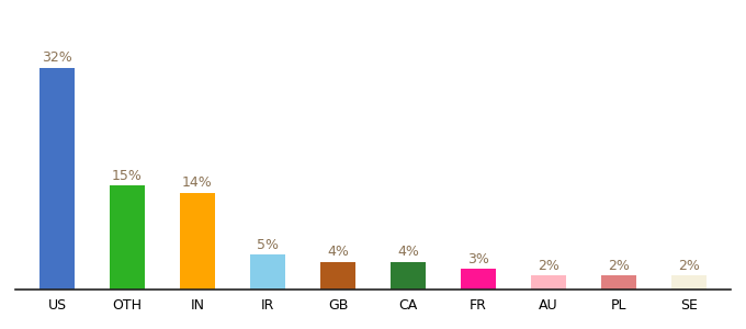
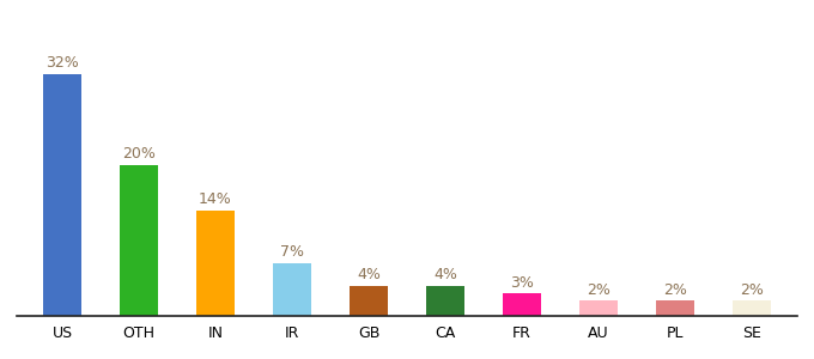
OTH: 15% -> 20%
IR: 5% -> 7%
